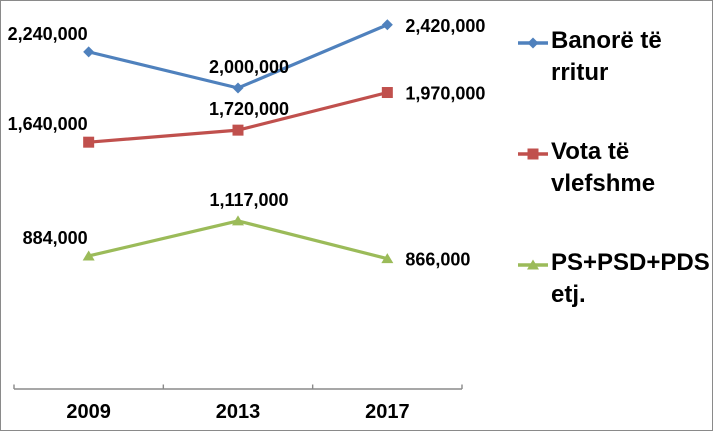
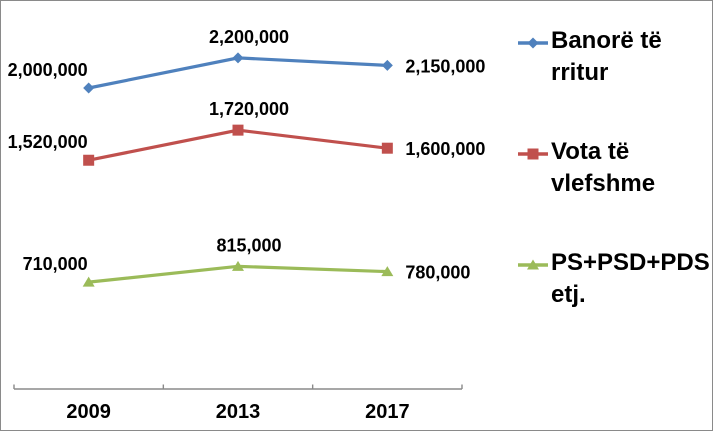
Banorë të rritur/2009: 2,240,000 -> 2,000,000
Vota të vlefshme/2009: 1,640,000 -> 1,520,000
PS+PSD+PDS etj./2009: 884,000 -> 710,000
Banorë të rritur/2013: 2,000,000 -> 2,200,000
PS+PSD+PDS etj./2013: 1,117,000 -> 815,000
Banorë të rritur/2017: 2,420,000 -> 2,150,000
Vota të vlefshme/2017: 1,970,000 -> 1,600,000
PS+PSD+PDS etj./2017: 866,000 -> 780,000
